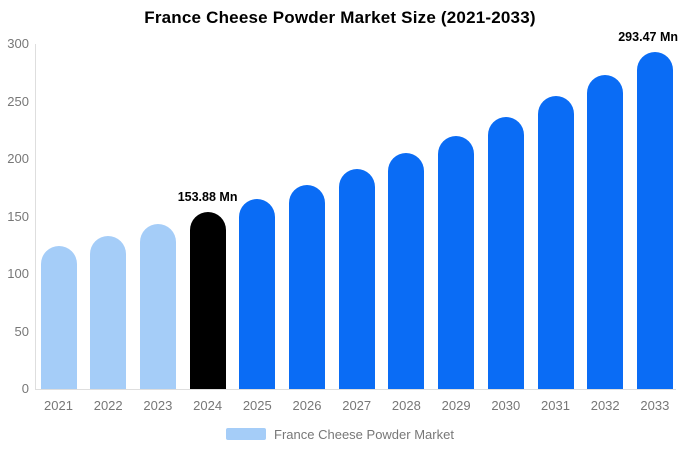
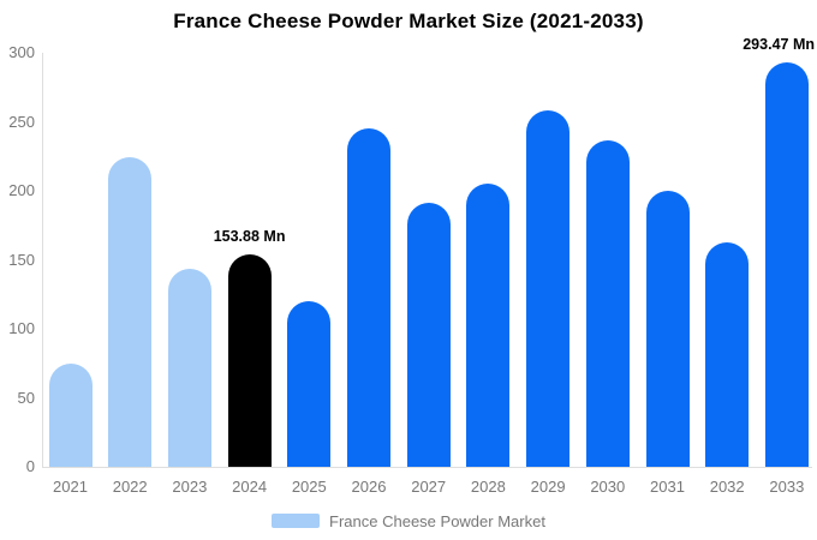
2021: 124 -> 75
2022: 133 -> 224
2025: 165 -> 120
2026: 178 -> 245
2029: 220 -> 258
2031: 254 -> 200
2032: 273 -> 163
